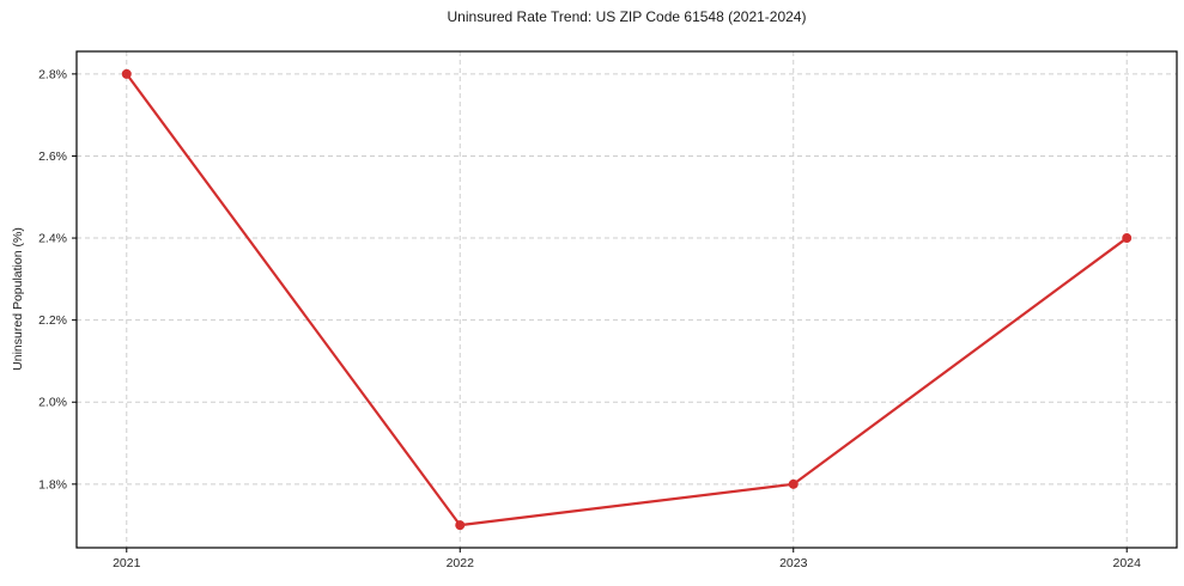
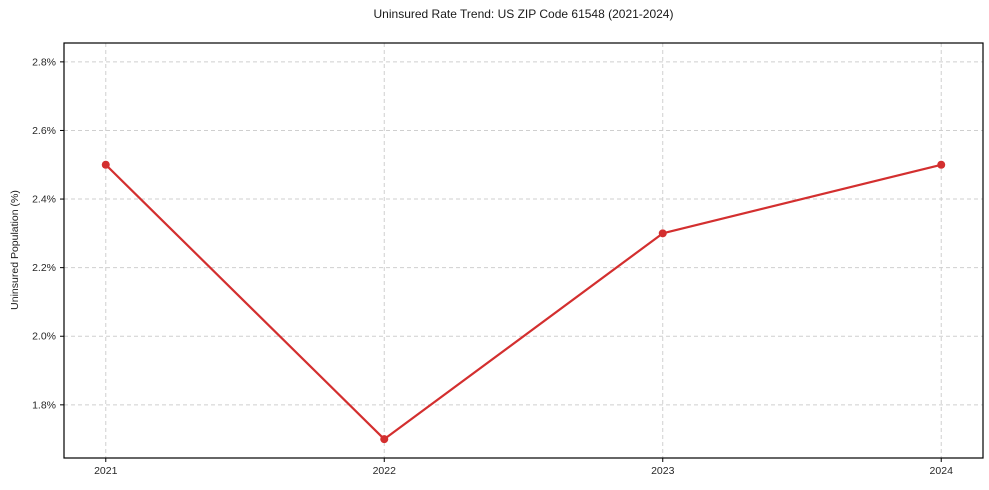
2021: 2.8% -> 2.5%
2023: 1.8% -> 2.3%
2024: 2.4% -> 2.5%
